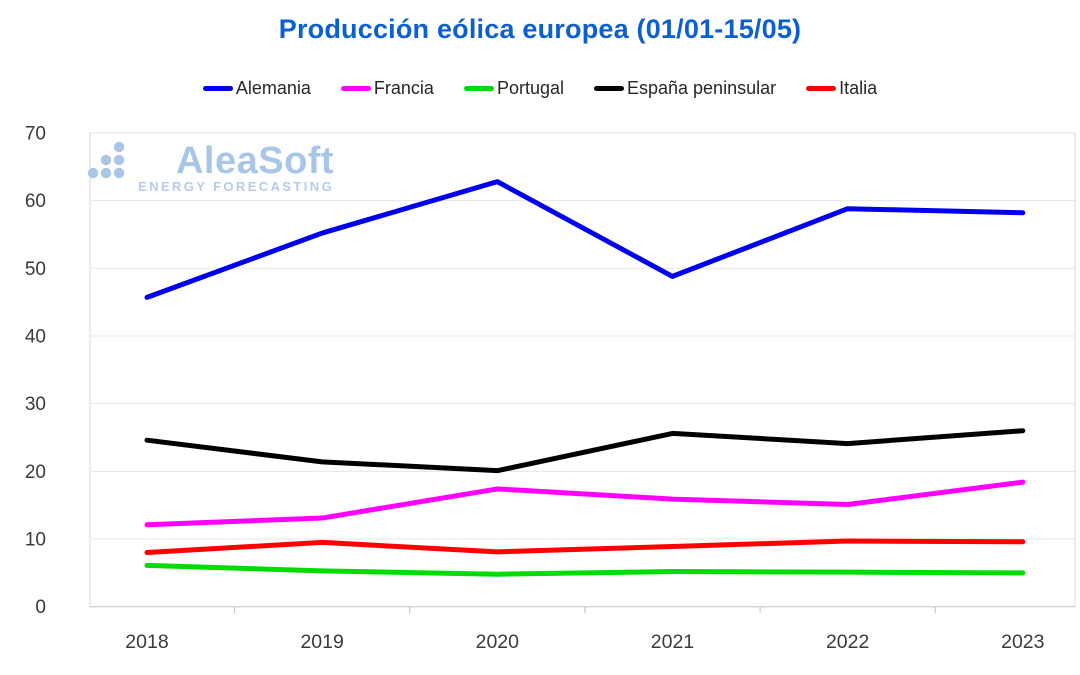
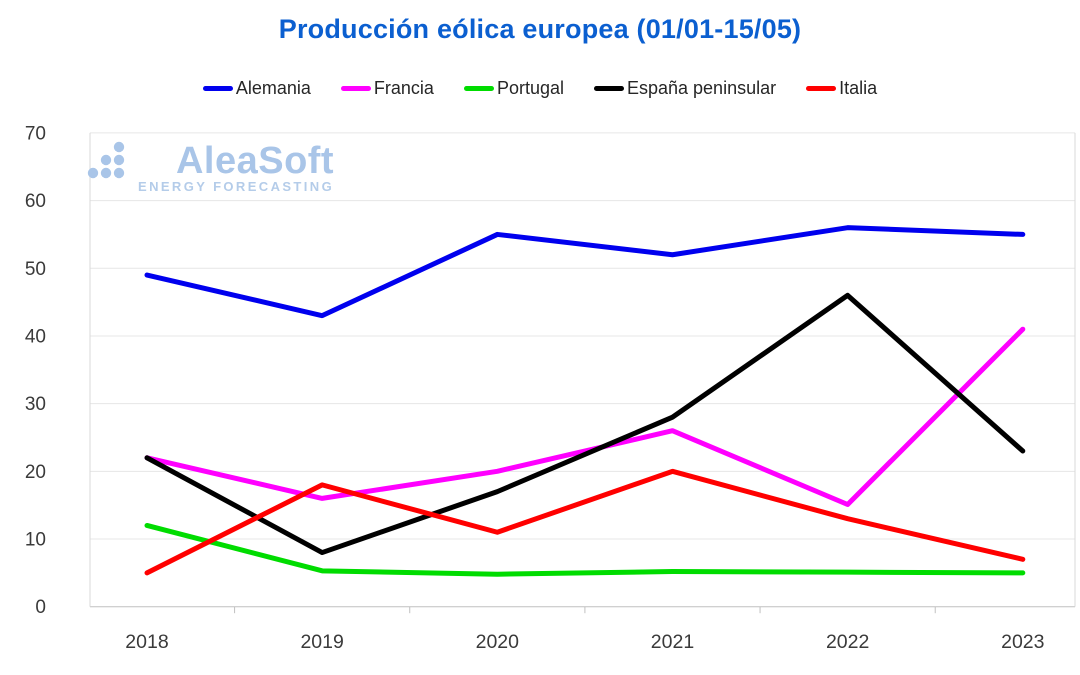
Alemania/2018: 46 -> 49
Francia/2018: 12 -> 22
Portugal/2018: 6 -> 12
España peninsular/2018: 25 -> 22
Italia/2018: 8 -> 5
Alemania/2019: 55 -> 43
Francia/2019: 13 -> 16
España peninsular/2019: 21 -> 8
Italia/2019: 10 -> 18
Alemania/2020: 63 -> 55
Francia/2020: 17 -> 20
España peninsular/2020: 20 -> 17
Italia/2020: 8 -> 11
Alemania/2021: 49 -> 52
Francia/2021: 16 -> 26
España peninsular/2021: 26 -> 28
Italia/2021: 9 -> 20
Alemania/2022: 59 -> 56
España peninsular/2022: 24 -> 46
Italia/2022: 10 -> 13
Alemania/2023: 58 -> 55
Francia/2023: 18 -> 41
España peninsular/2023: 26 -> 23
Italia/2023: 10 -> 7
